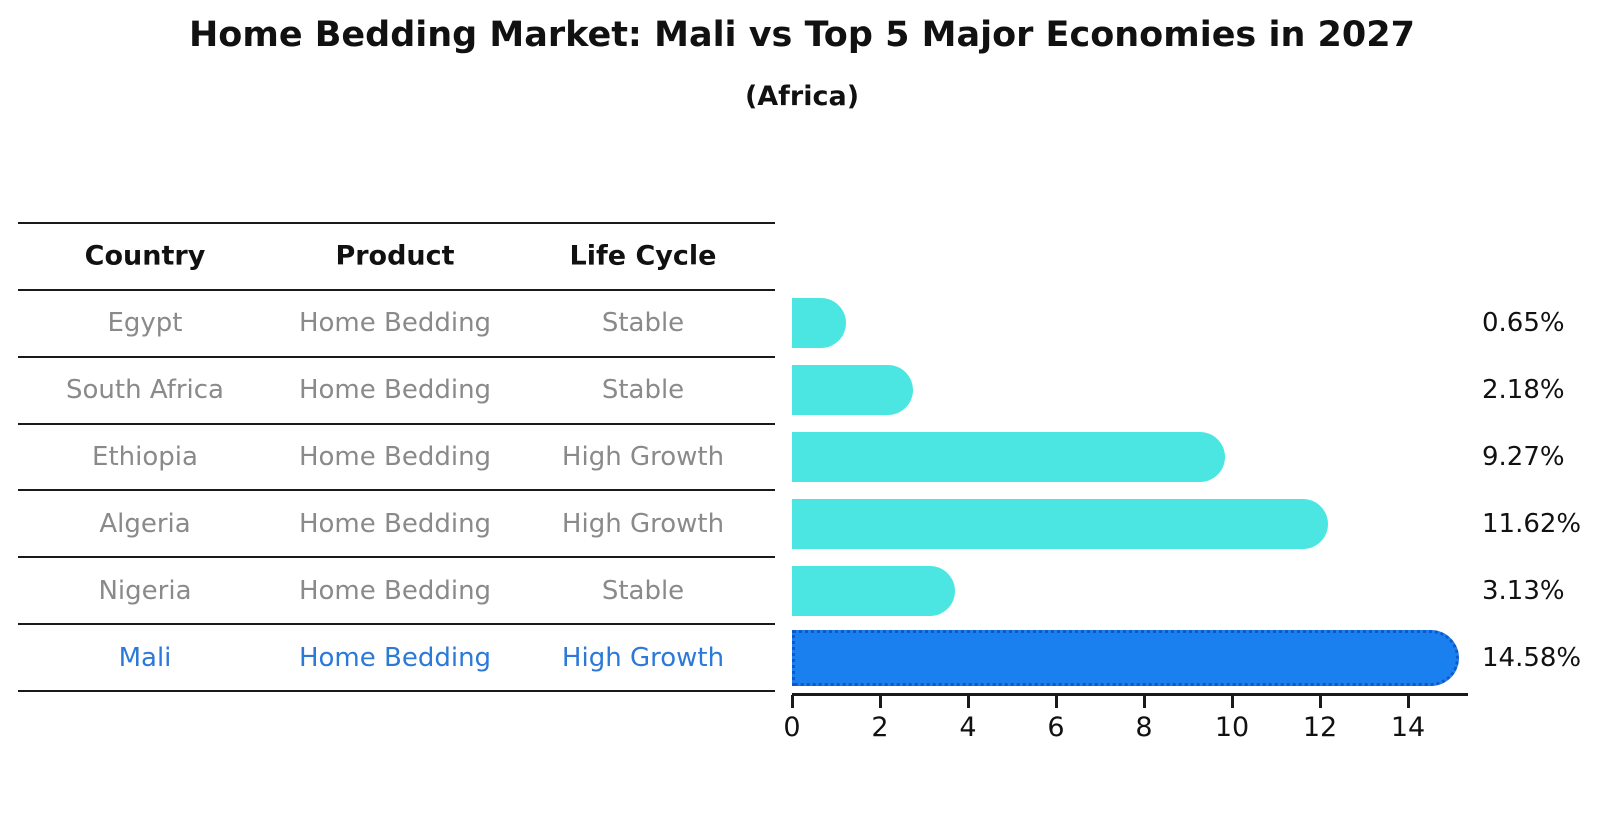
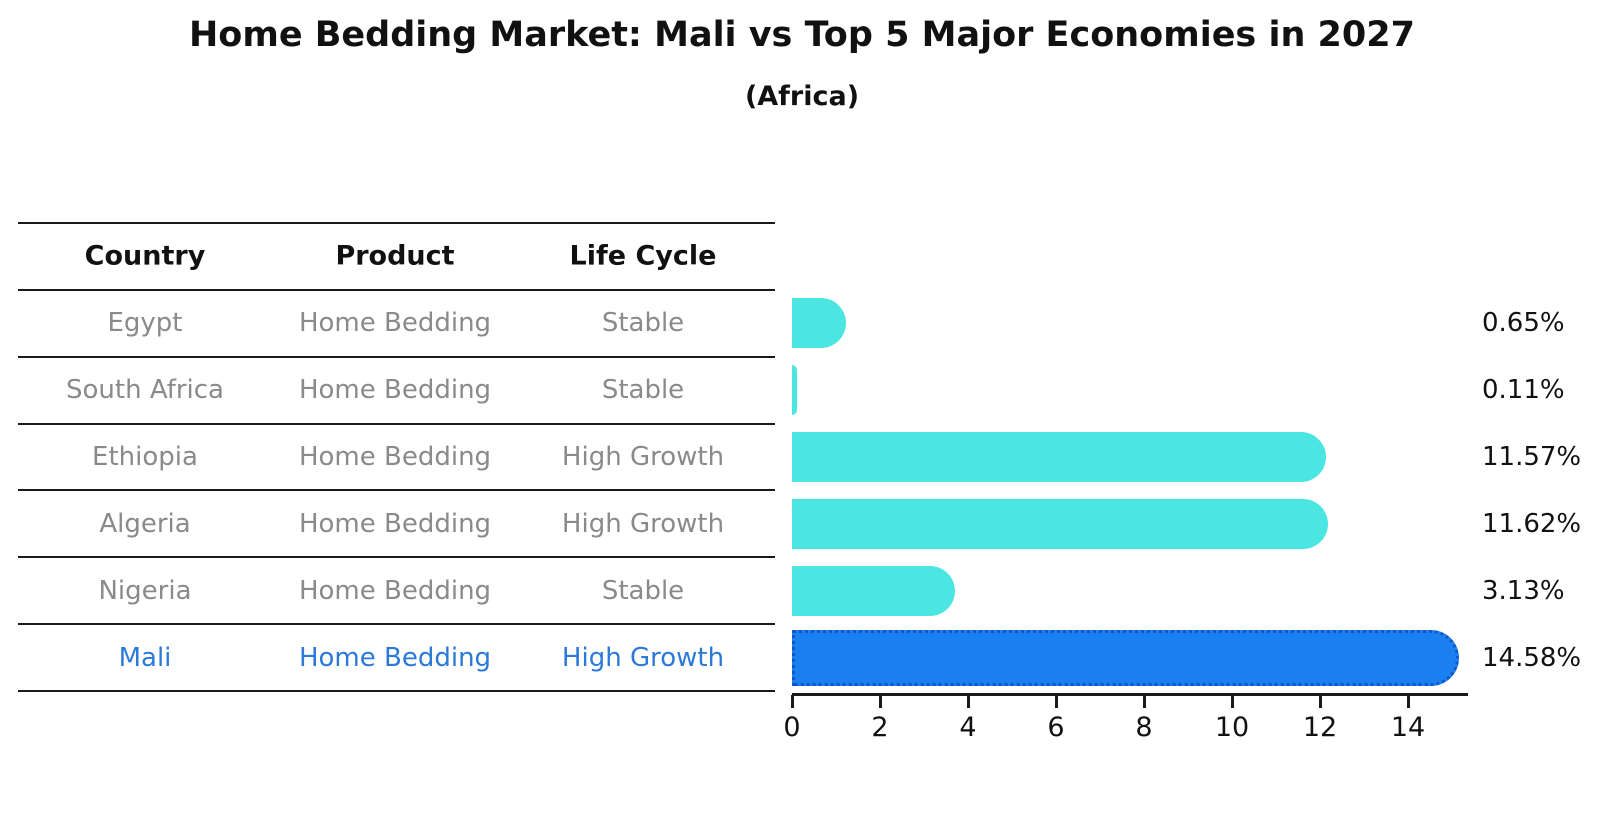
South Africa: 2.18% -> 0.11%
Ethiopia: 9.27% -> 11.57%
